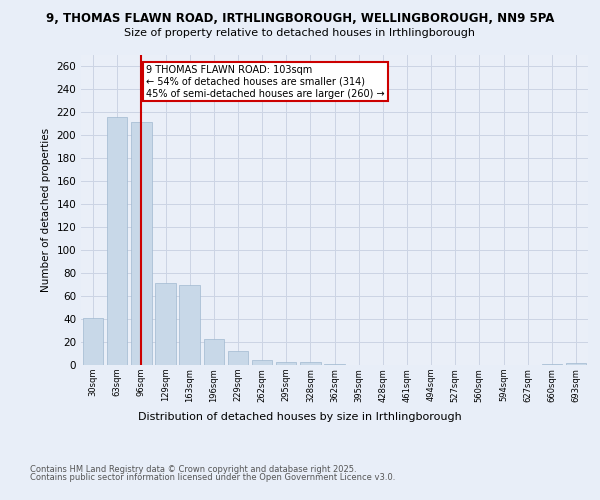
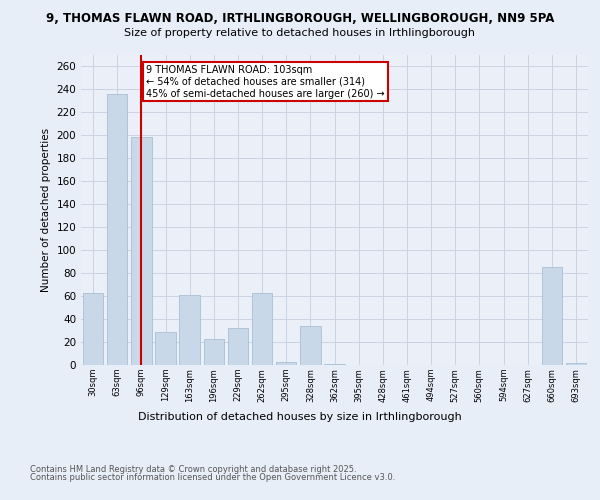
30sqm: 41 -> 63
63sqm: 216 -> 236
96sqm: 212 -> 199
129sqm: 71 -> 29
163sqm: 70 -> 61
229sqm: 12 -> 32
262sqm: 4 -> 63
328sqm: 3 -> 34
660sqm: 1 -> 85
